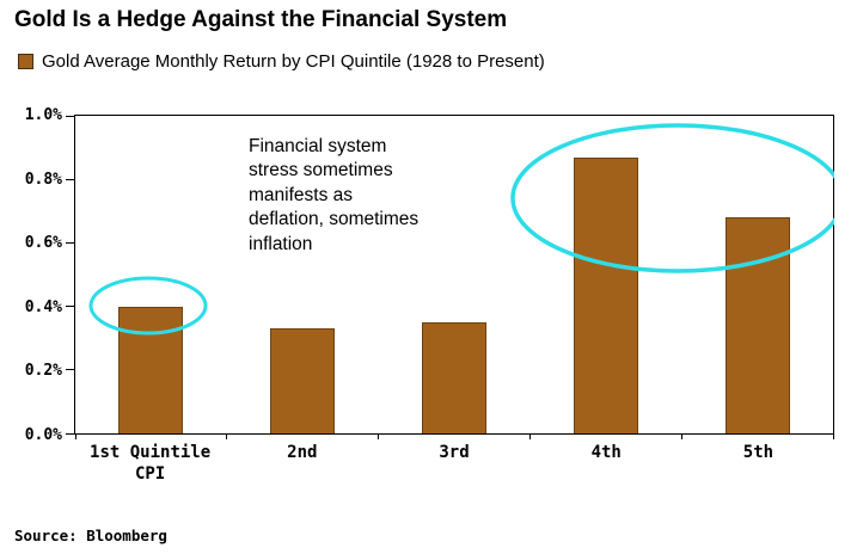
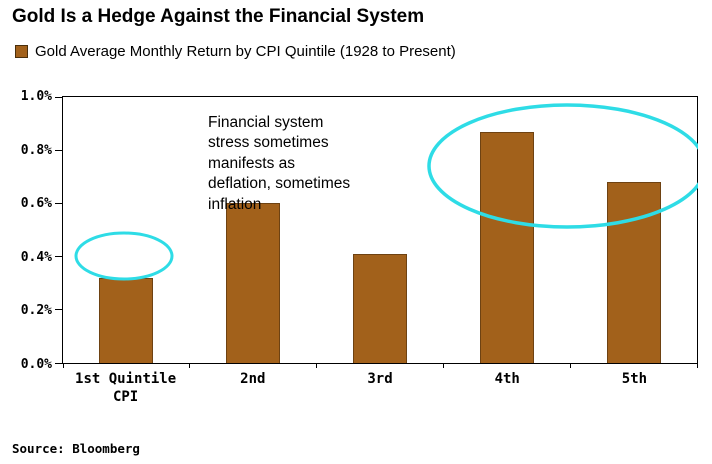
1st Quintile CPI: 0.40% -> 0.32%
2nd: 0.33% -> 0.60%
3rd: 0.35% -> 0.41%
